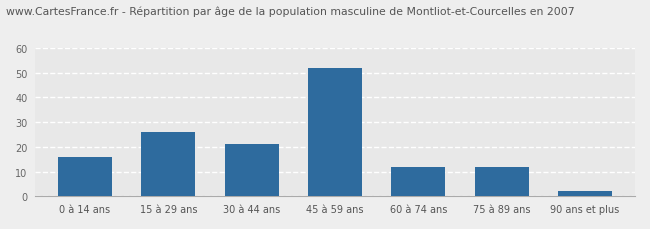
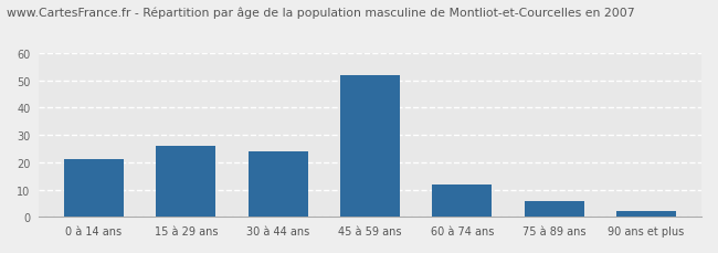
0 à 14 ans: 16 -> 21
30 à 44 ans: 21 -> 24
75 à 89 ans: 12 -> 6
